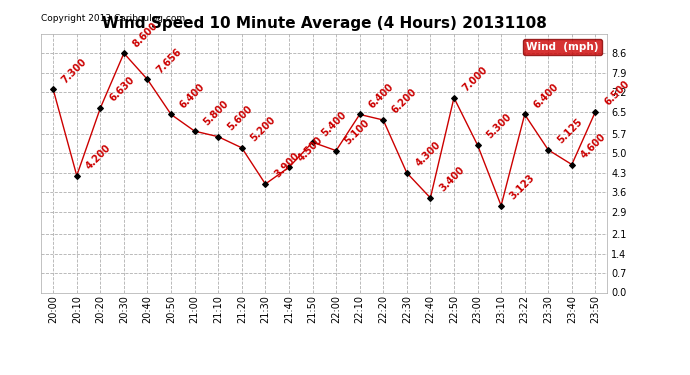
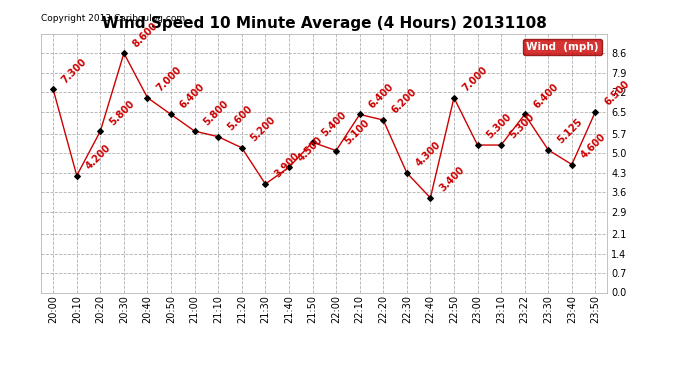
20:20: 6.630 -> 5.800
20:40: 7.656 -> 7.000
23:10: 3.123 -> 5.300
